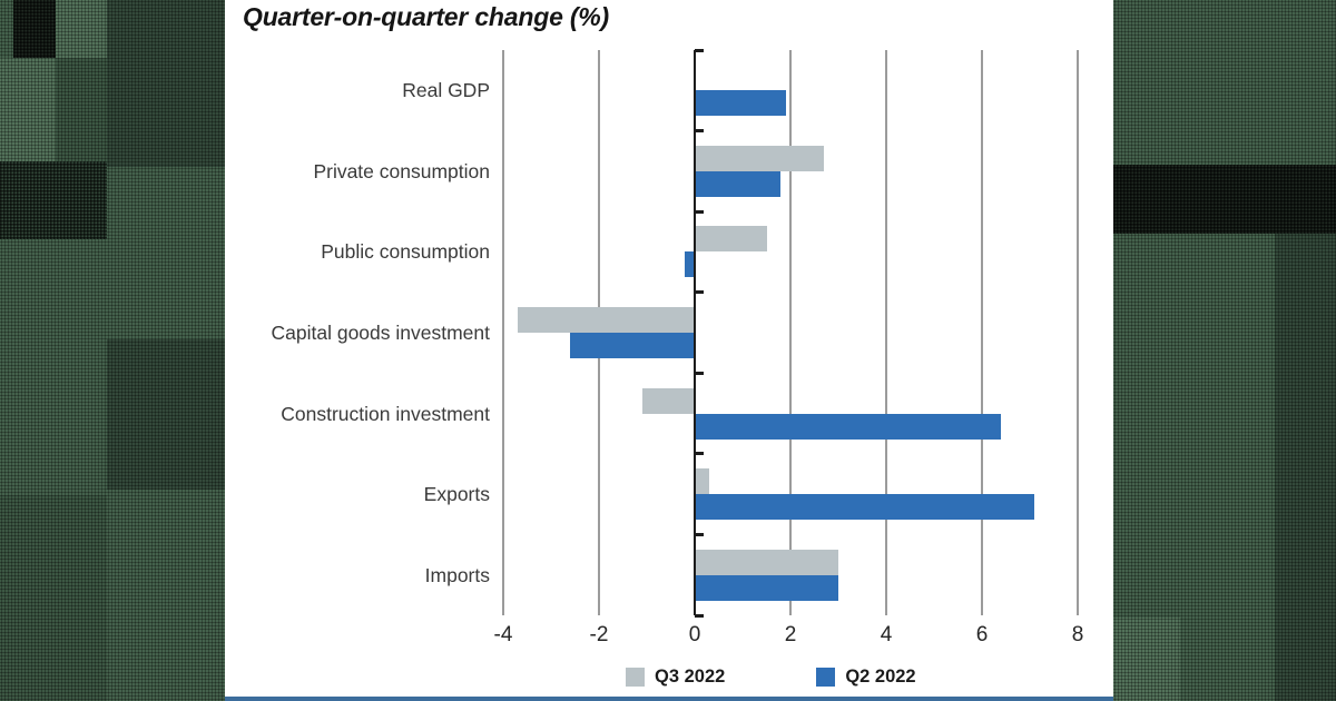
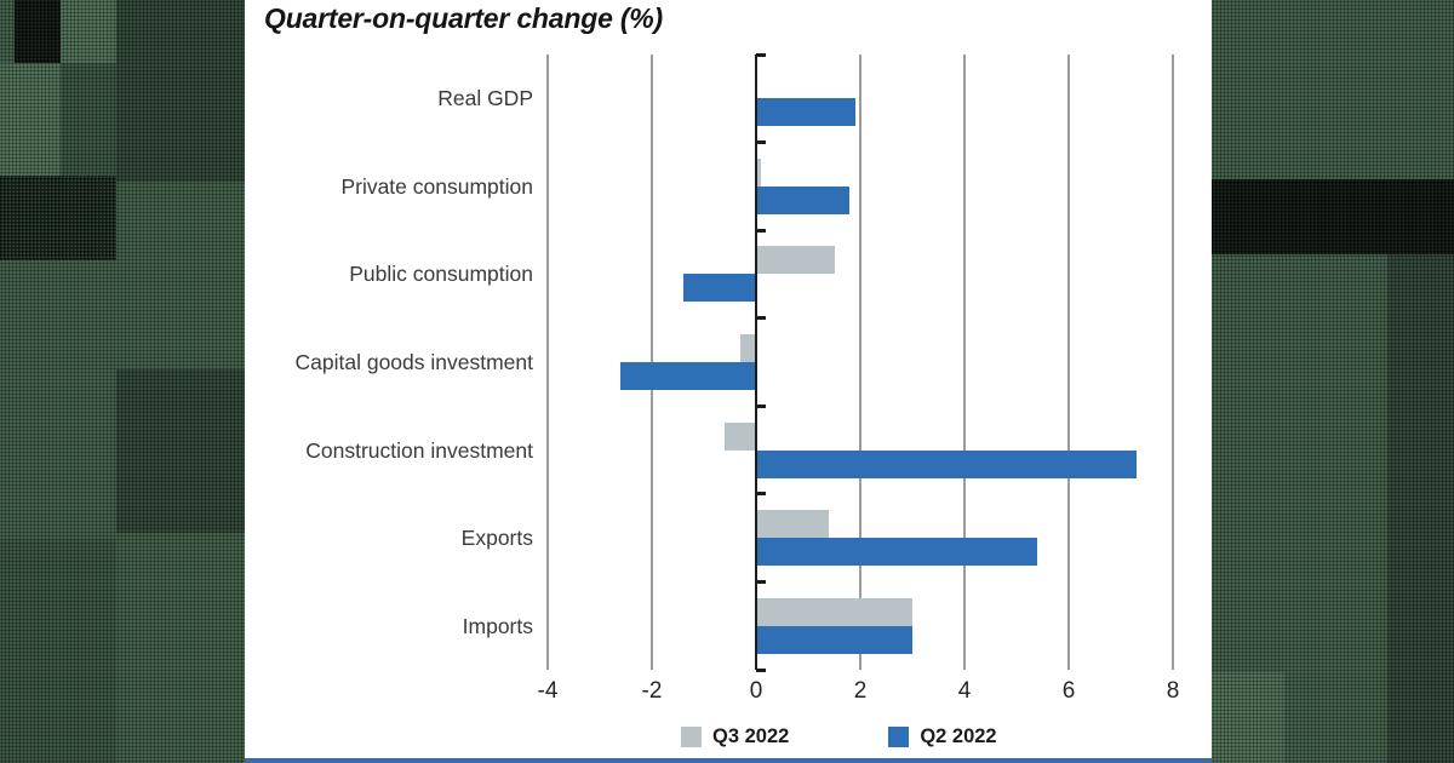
Q3 2022/Private consumption: 2.7 -> 0.1
Q2 2022/Public consumption: -0.2 -> -1.4
Q3 2022/Capital goods investment: -3.7 -> -0.3
Q3 2022/Construction investment: -1.1 -> -0.6
Q2 2022/Construction investment: 6.4 -> 7.3
Q3 2022/Exports: 0.3 -> 1.4
Q2 2022/Exports: 7.1 -> 5.4
